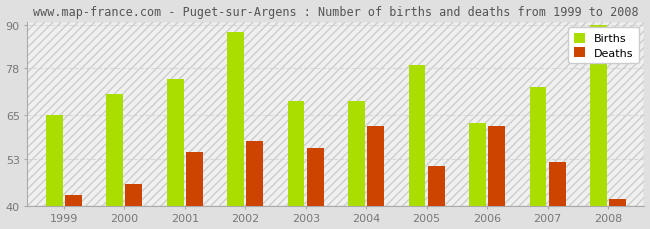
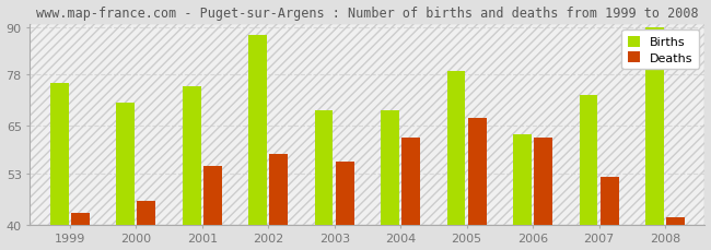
Births/1999: 65 -> 76
Deaths/2005: 51 -> 67
